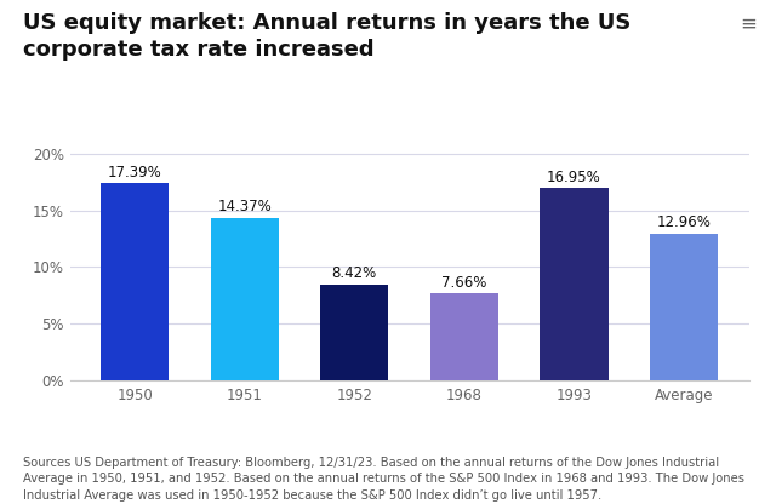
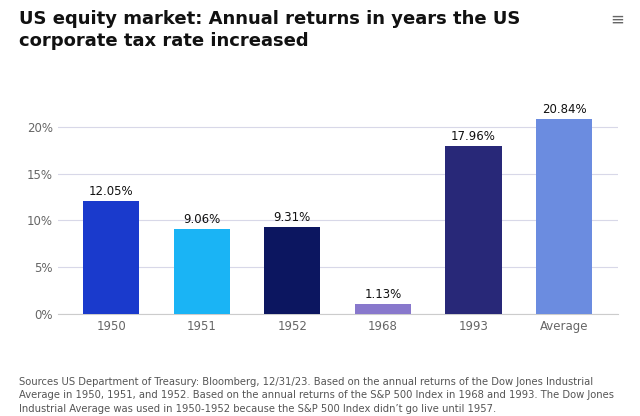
1950: 17.39% -> 12.05%
1951: 14.37% -> 9.06%
1952: 8.42% -> 9.31%
1968: 7.66% -> 1.13%
1993: 16.95% -> 17.96%
Average: 12.96% -> 20.84%
